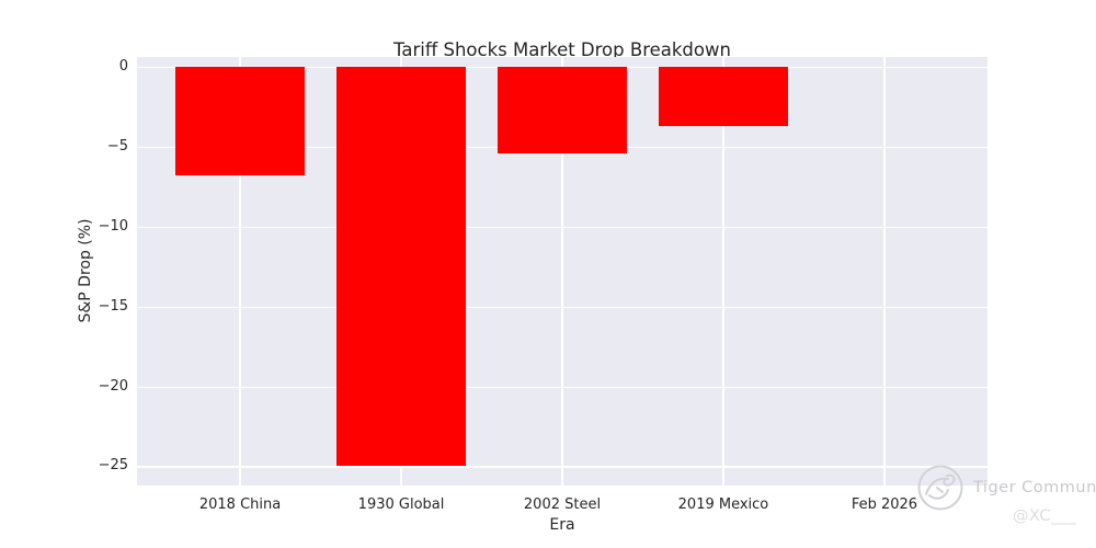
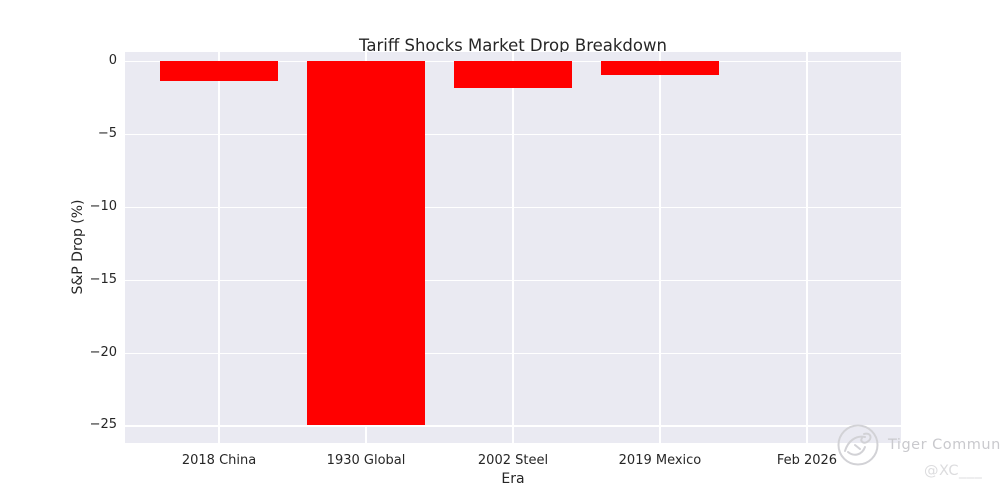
2018 China: -6.8 -> -1.4
2002 Steel: -5.4 -> -1.9
2019 Mexico: -3.7 -> -1.0
